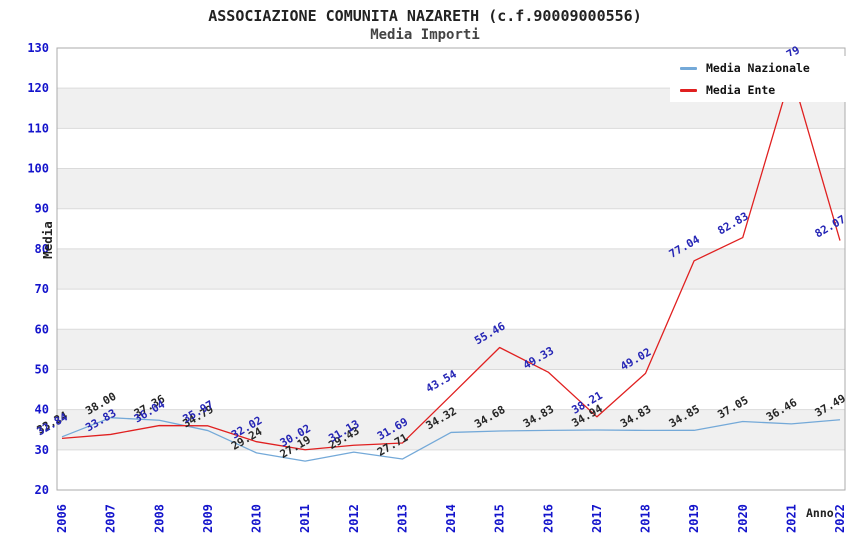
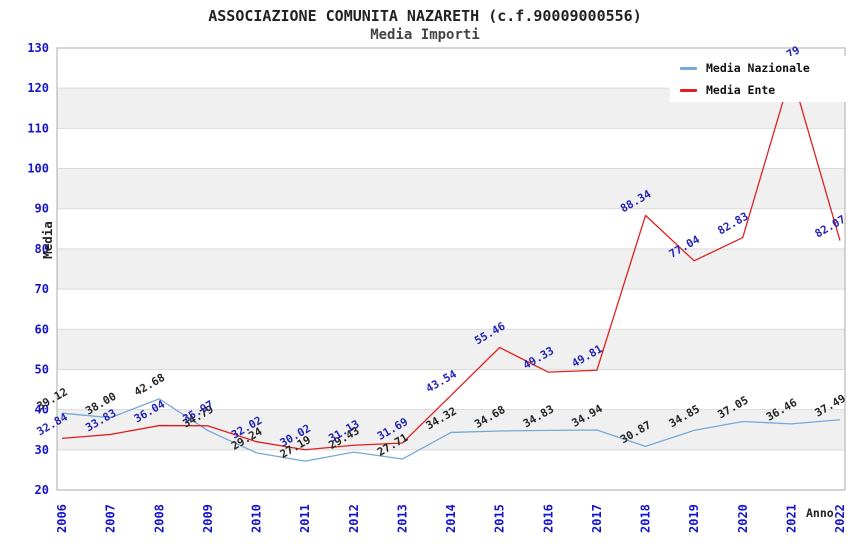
Media Nazionale/2006: 33.24 -> 39.12
Media Nazionale/2008: 37.36 -> 42.68
Media Ente/2017: 38.21 -> 49.81
Media Nazionale/2018: 34.83 -> 30.87
Media Ente/2018: 49.02 -> 88.34
